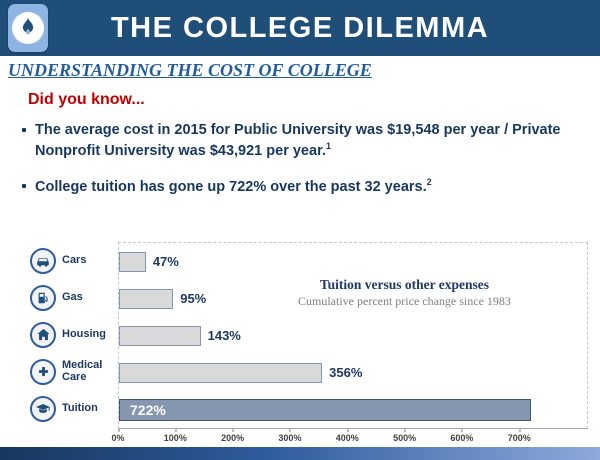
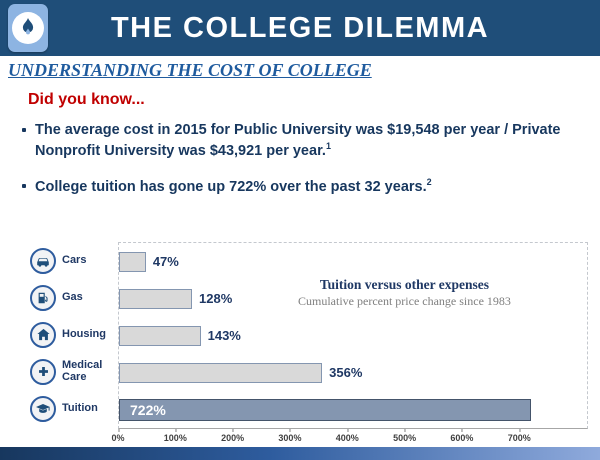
Gas: 95% -> 128%
